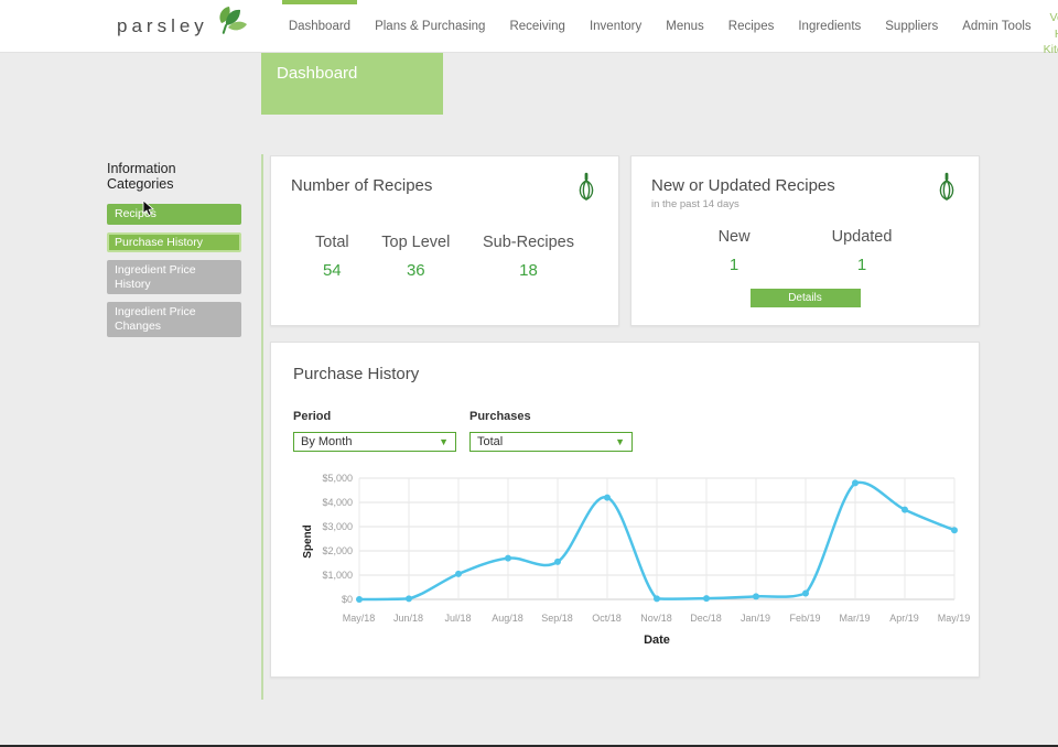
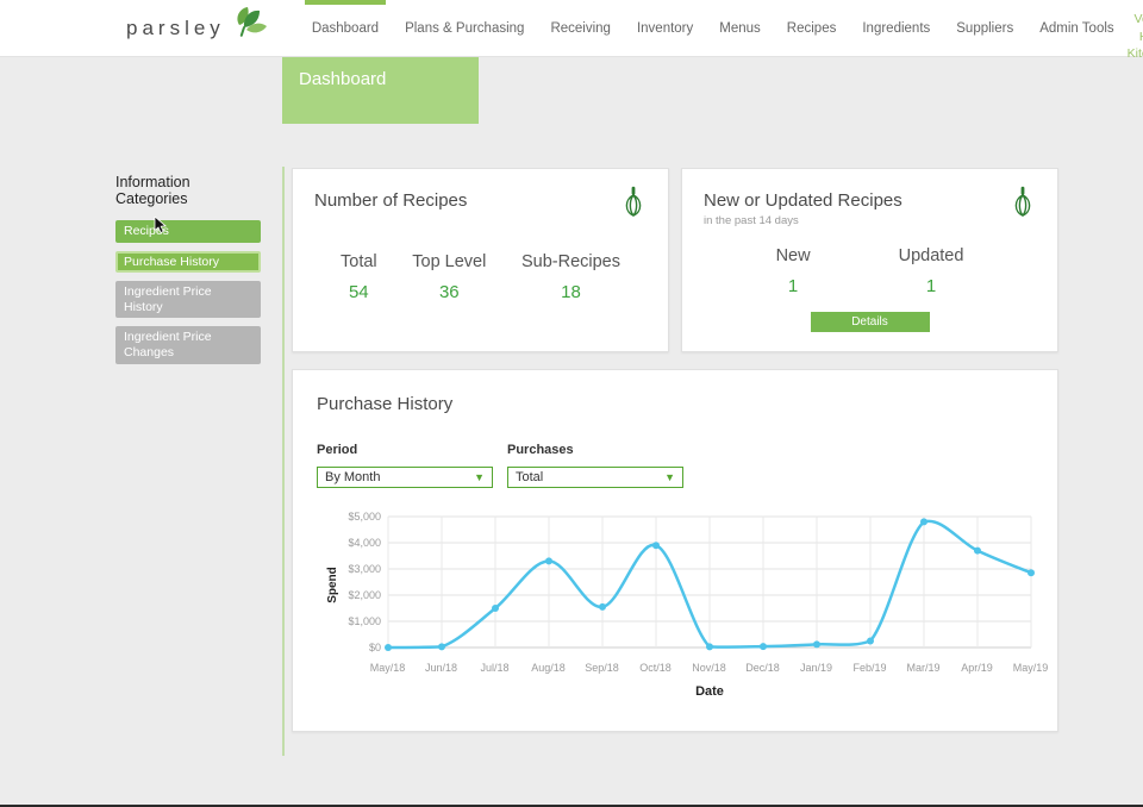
Jul/18: $1000 -> $1500
Aug/18: $1700 -> $3300
Oct/18: $4200 -> $3900
